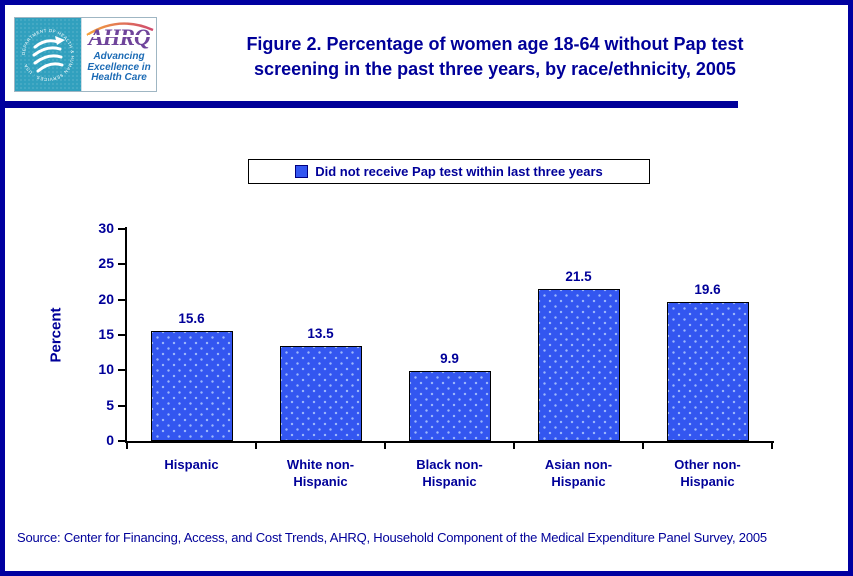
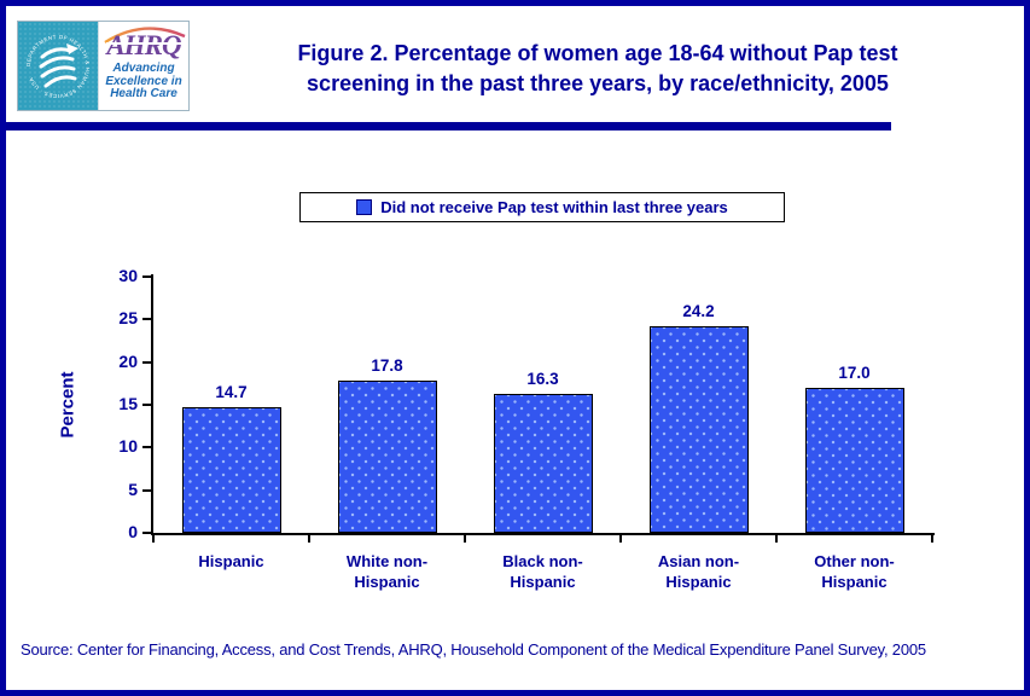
Hispanic: 15.6 -> 14.7
White non-Hispanic: 13.5 -> 17.8
Black non-Hispanic: 9.9 -> 16.3
Asian non-Hispanic: 21.5 -> 24.2
Other non-Hispanic: 19.6 -> 17.0
